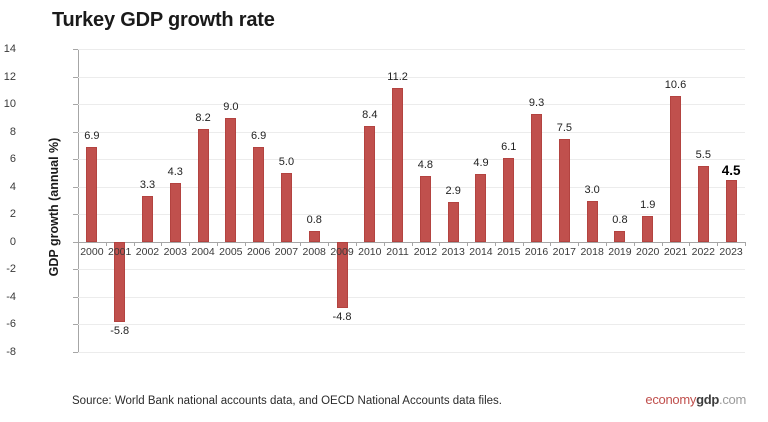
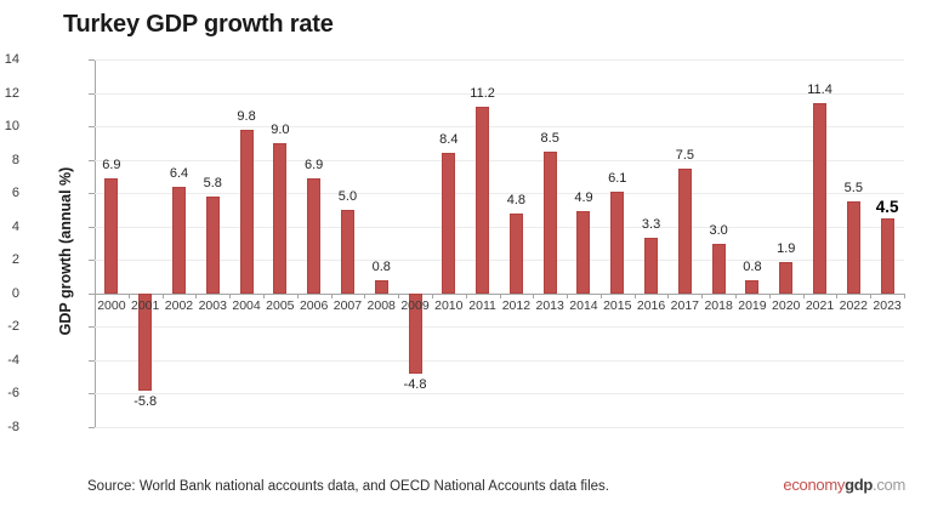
2002: 3.3 -> 6.4
2003: 4.3 -> 5.8
2004: 8.2 -> 9.8
2013: 2.9 -> 8.5
2016: 9.3 -> 3.3
2021: 10.6 -> 11.4
